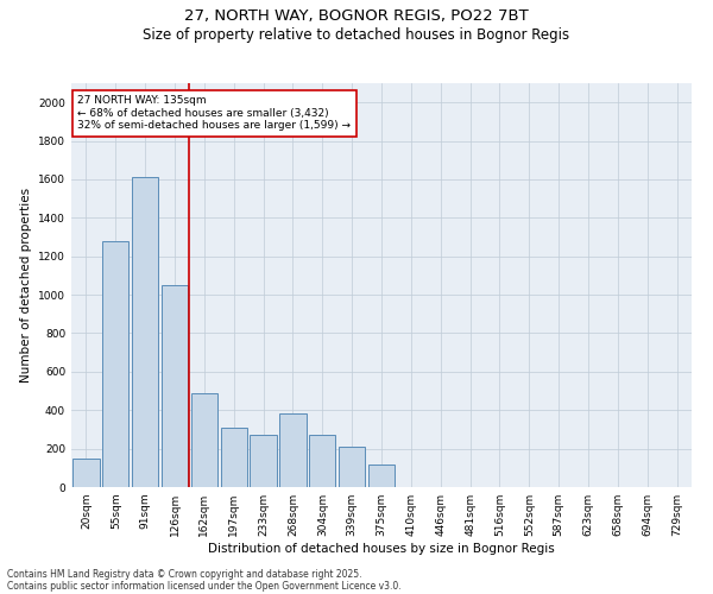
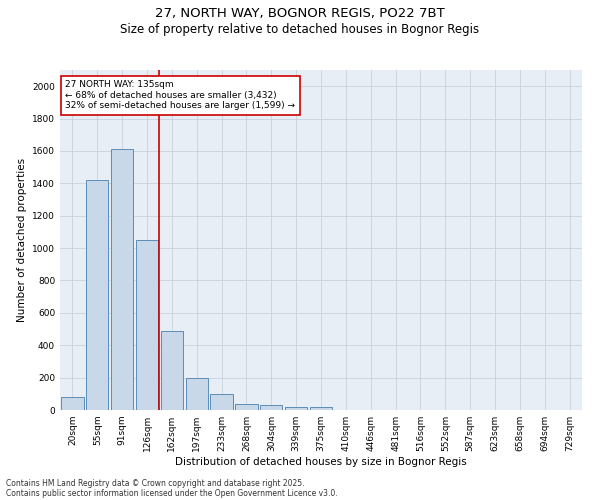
20sqm: 150 -> 80
55sqm: 1280 -> 1420
197sqm: 310 -> 200
233sqm: 270 -> 100
268sqm: 380 -> 40
304sqm: 270 -> 30
339sqm: 210 -> 20
375sqm: 120 -> 20
